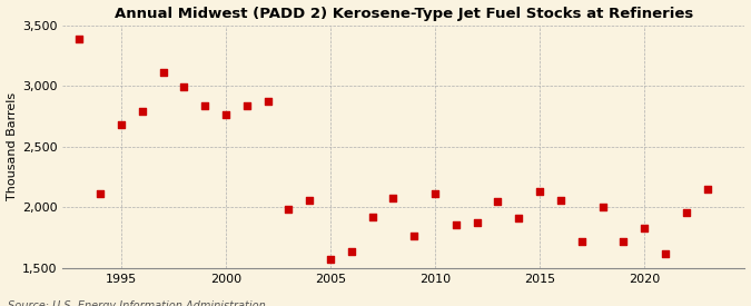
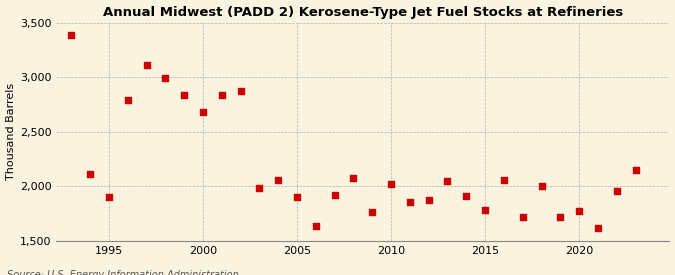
1995: 2,680 -> 1,900
2000: 2,760 -> 2,680
2005: 1,570 -> 1,900
2010: 2,110 -> 2,020
2015: 2,130 -> 1,780
2020: 1,830 -> 1,770
